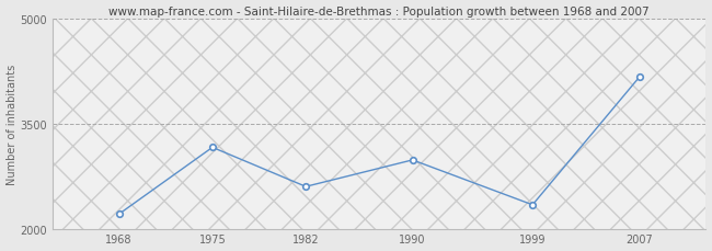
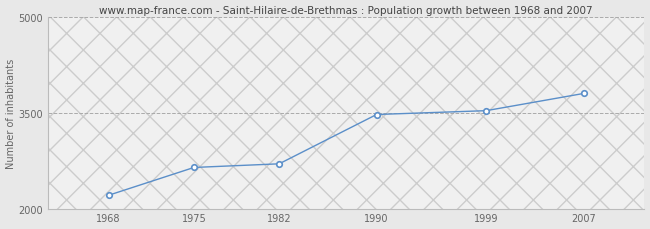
1975: 3160 -> 2640
1982: 2600 -> 2700
1990: 2980 -> 3470
1999: 2340 -> 3530
2007: 4160 -> 3800
